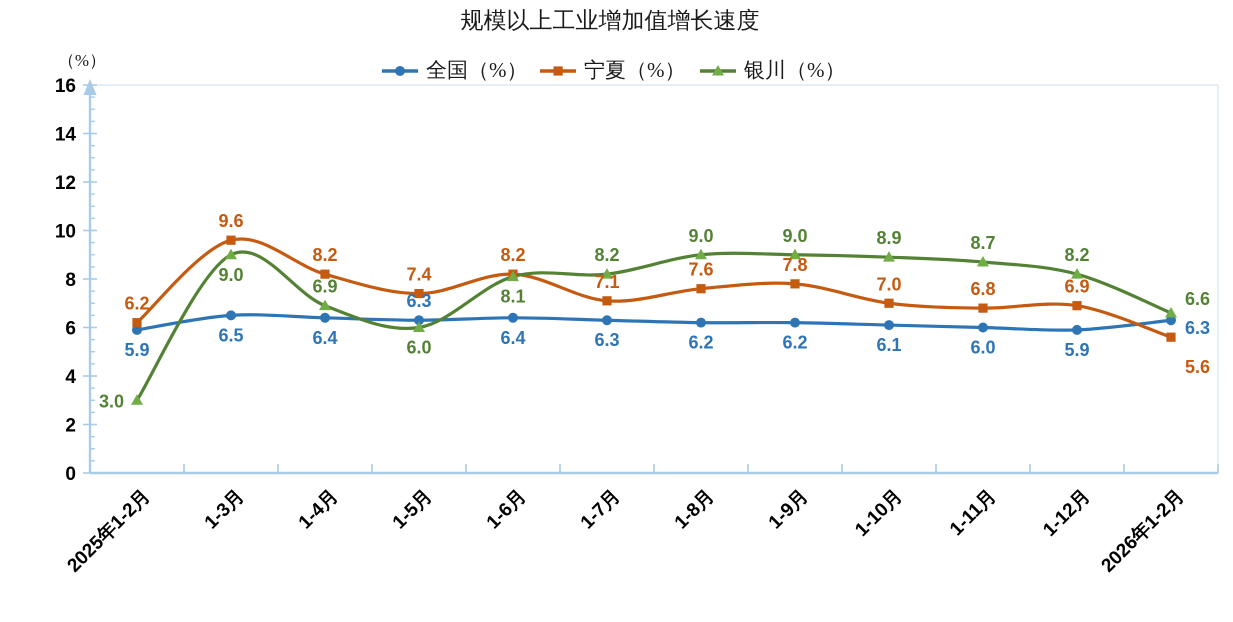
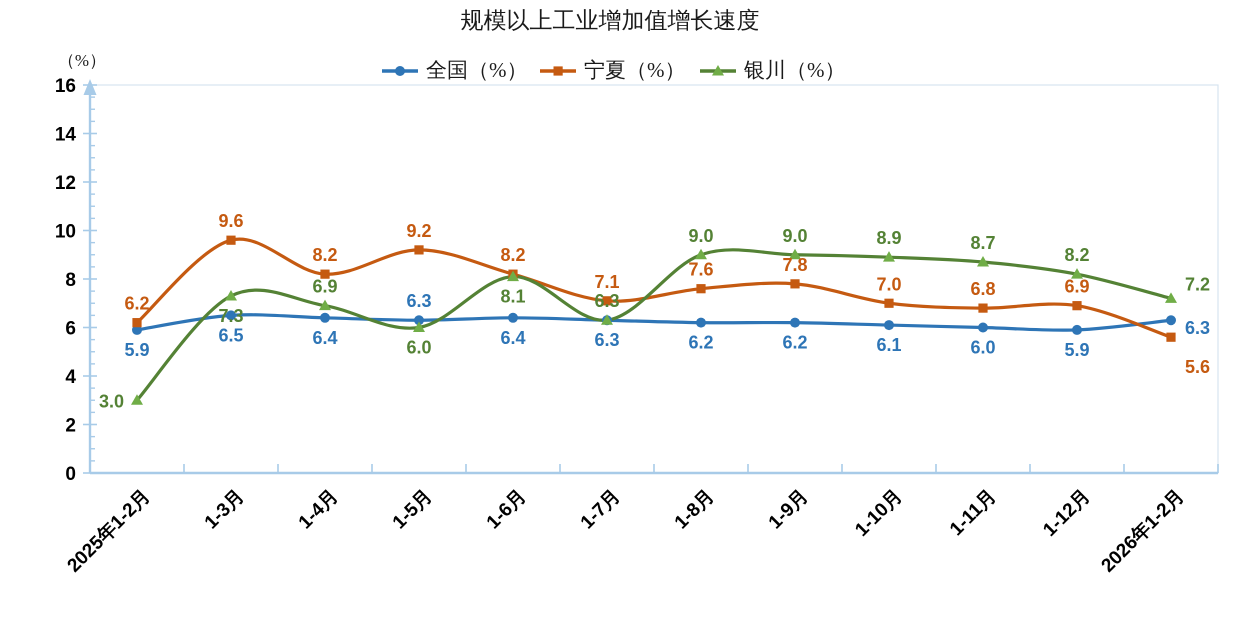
银川（%）/1-3月: 9.0 -> 7.3
宁夏（%）/1-5月: 7.4 -> 9.2
银川（%）/1-7月: 8.2 -> 6.3
银川（%）/2026年1-2月: 6.6 -> 7.2
